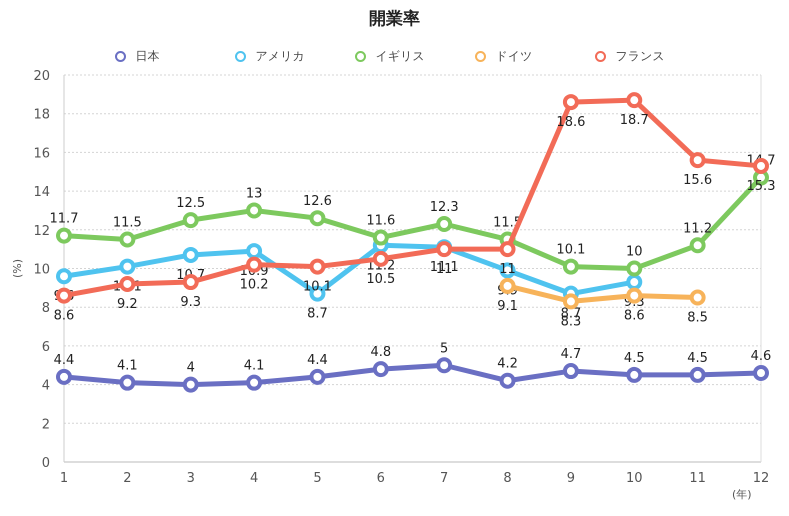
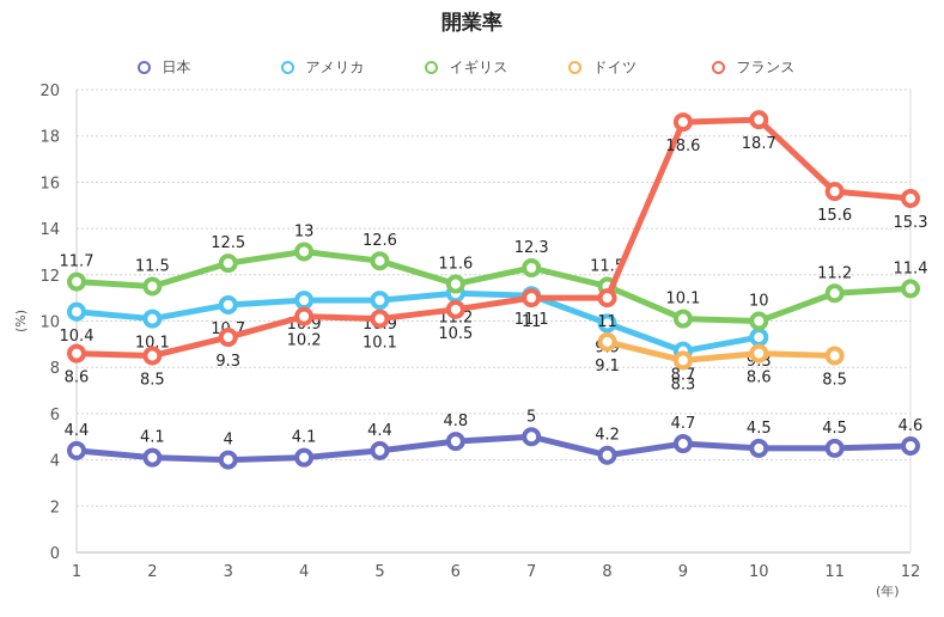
アメリカ/1: 9.6 -> 10.4
フランス/2: 9.2 -> 8.5
アメリカ/5: 8.7 -> 10.9
イギリス/12: 14.7 -> 11.4
